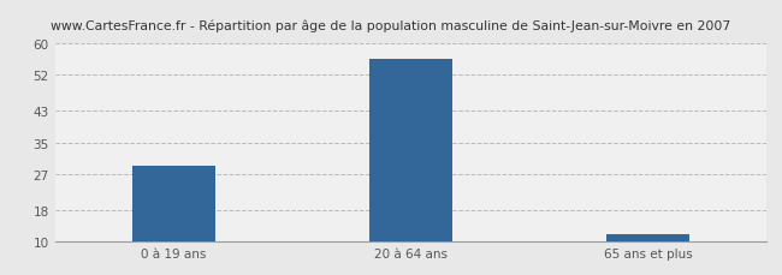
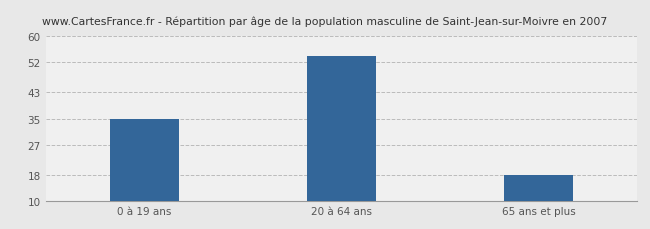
0 à 19 ans: 29 -> 35
20 à 64 ans: 56 -> 54
65 ans et plus: 12 -> 18
